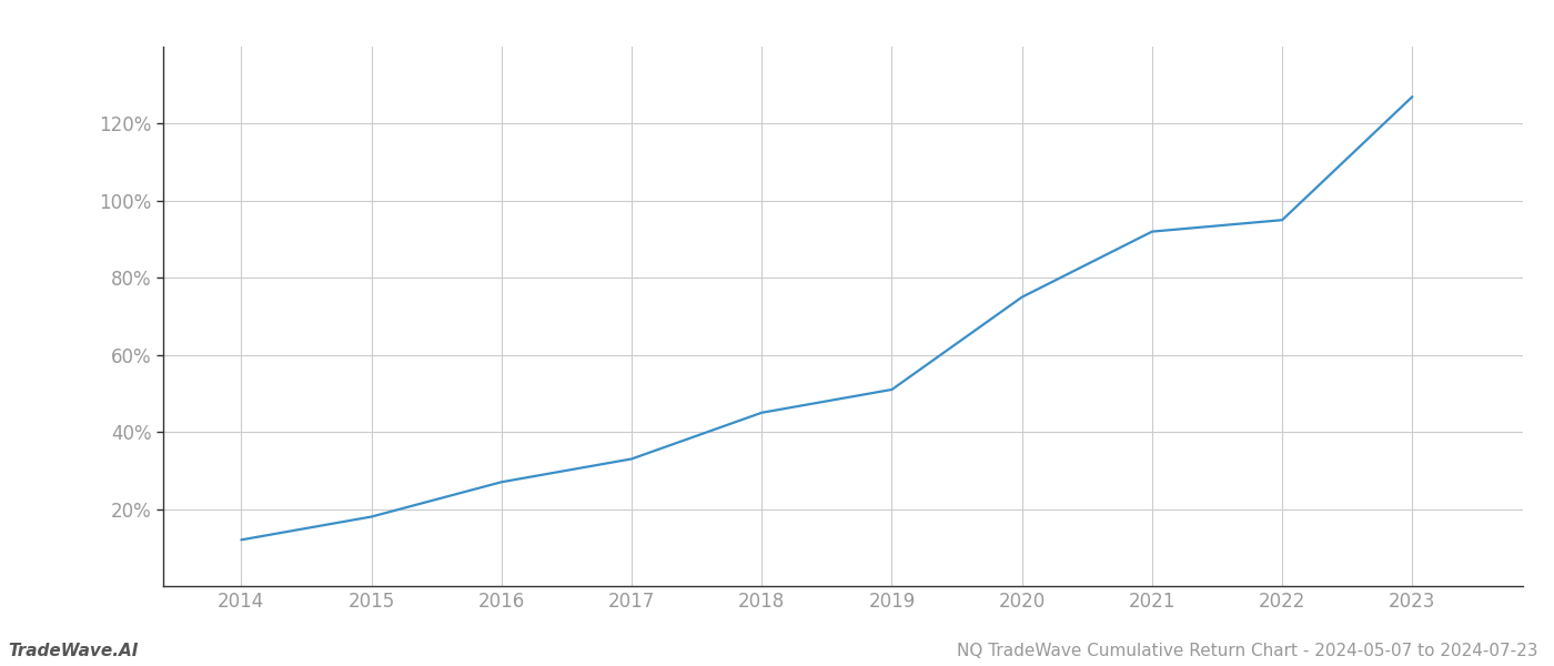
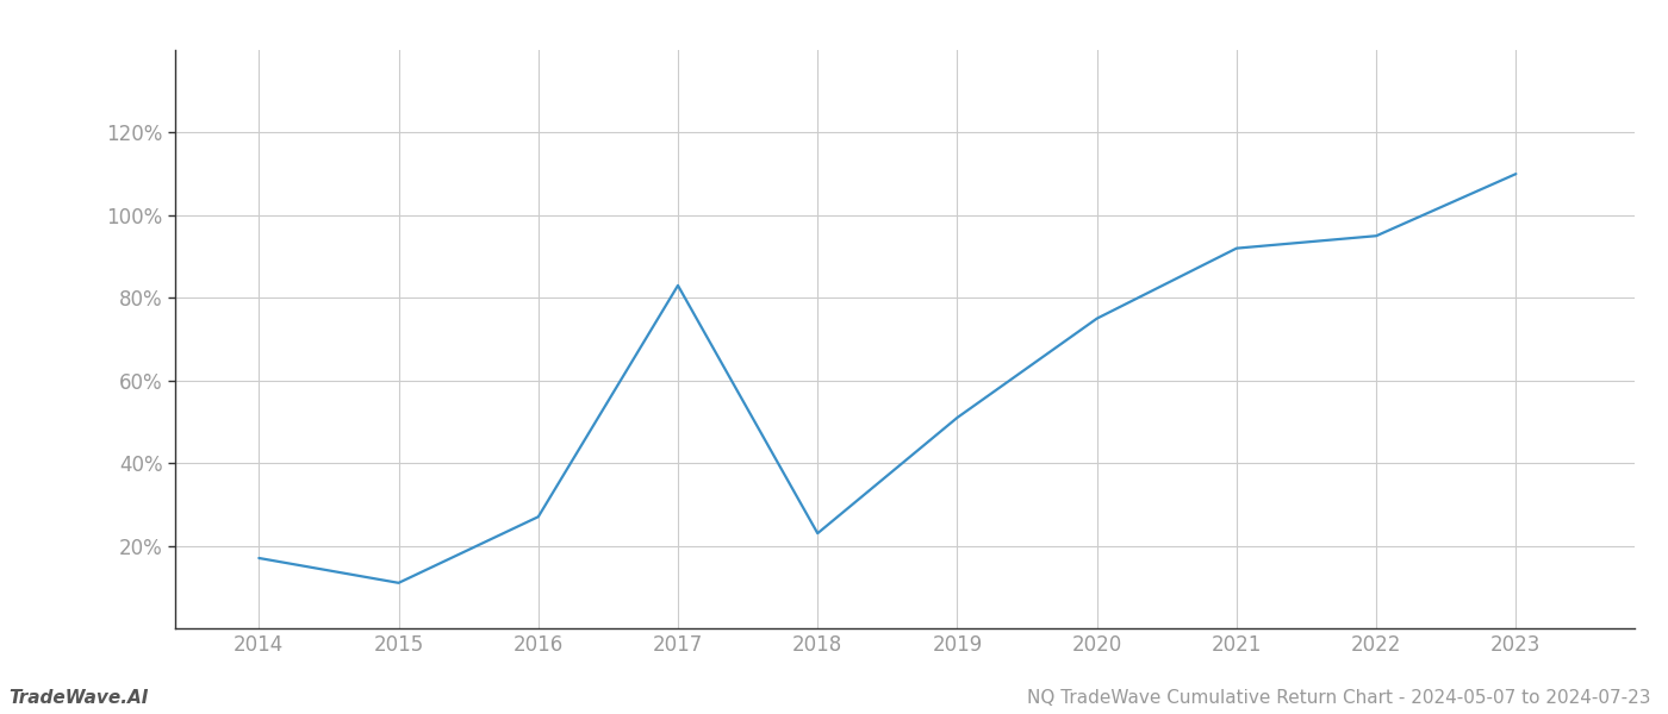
2014: 12% -> 17%
2015: 18% -> 11%
2017: 33% -> 83%
2018: 45% -> 23%
2023: 127% -> 110%
